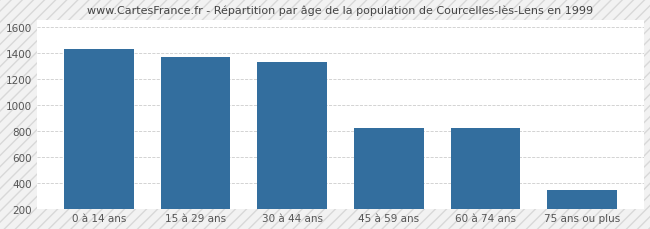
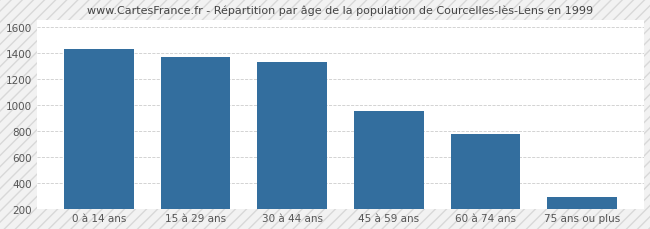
45 à 59 ans: 820 -> 950
60 à 74 ans: 820 -> 770
75 ans ou plus: 340 -> 290
